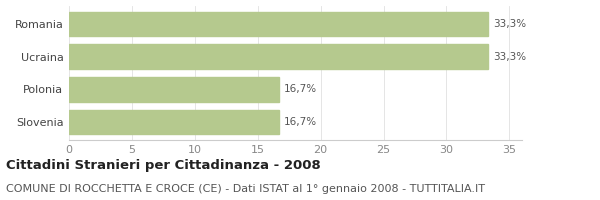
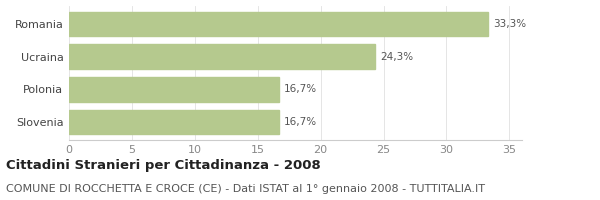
Ucraina: 33,3% -> 24,3%
